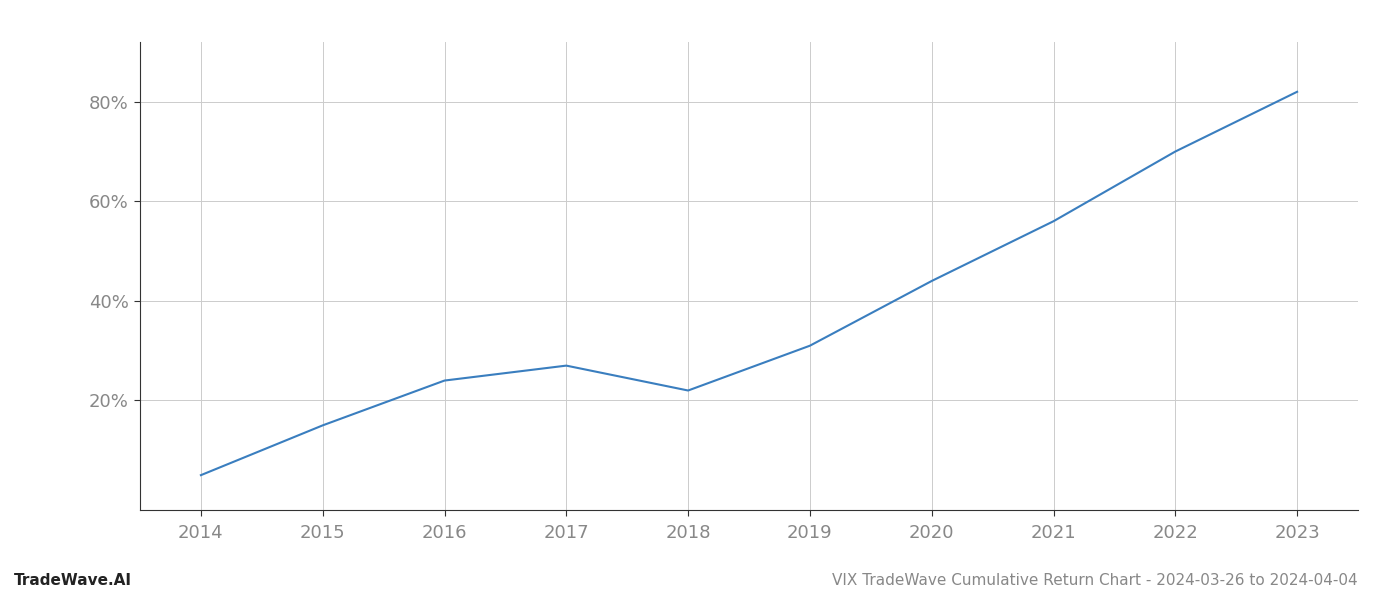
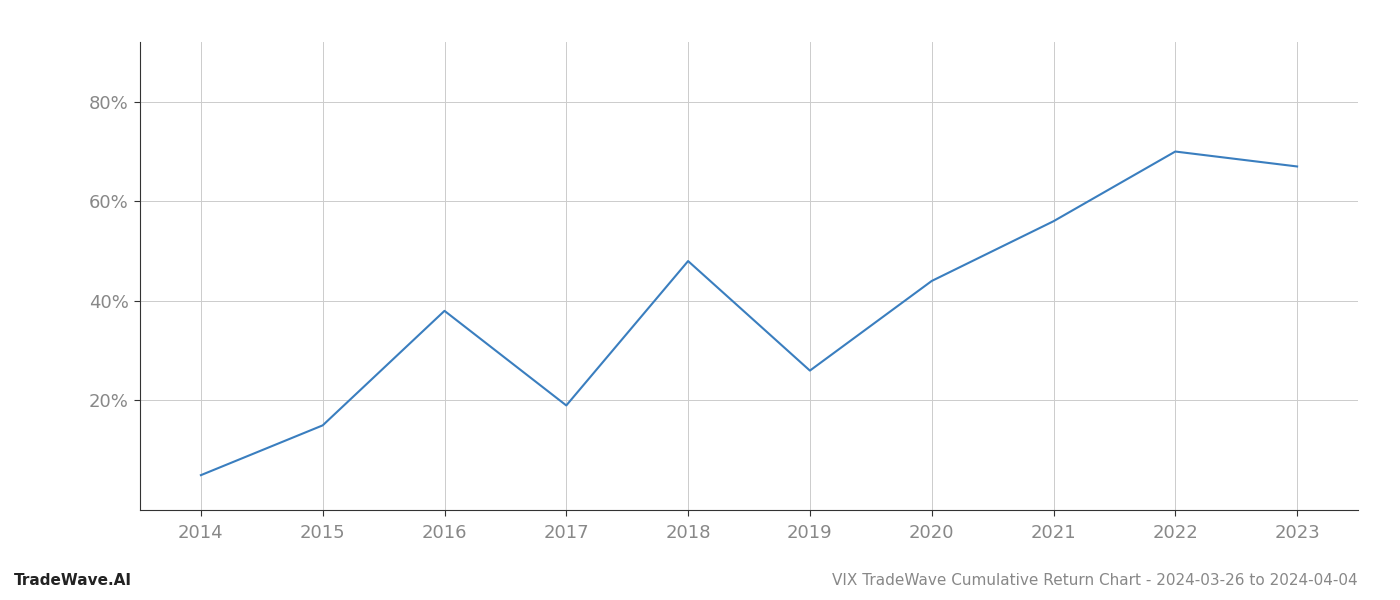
2016: 24% -> 38%
2017: 27% -> 19%
2018: 22% -> 48%
2019: 31% -> 26%
2023: 82% -> 67%
